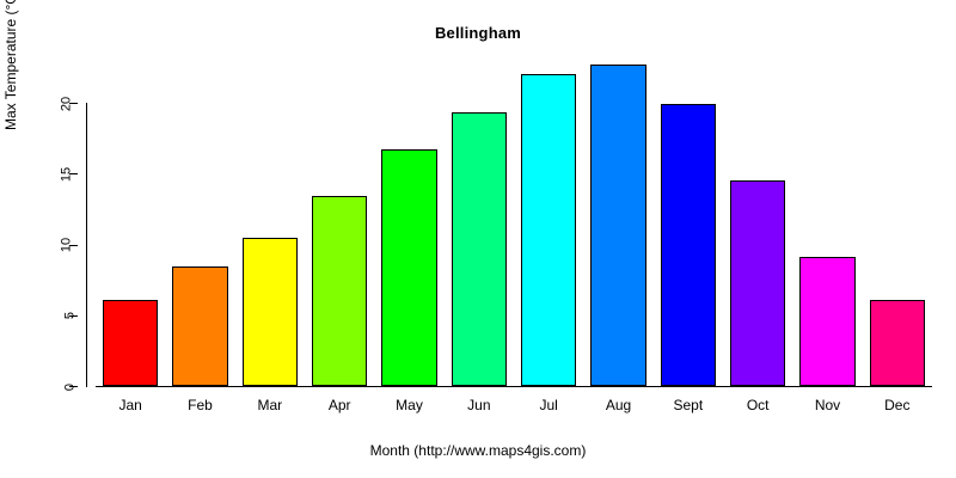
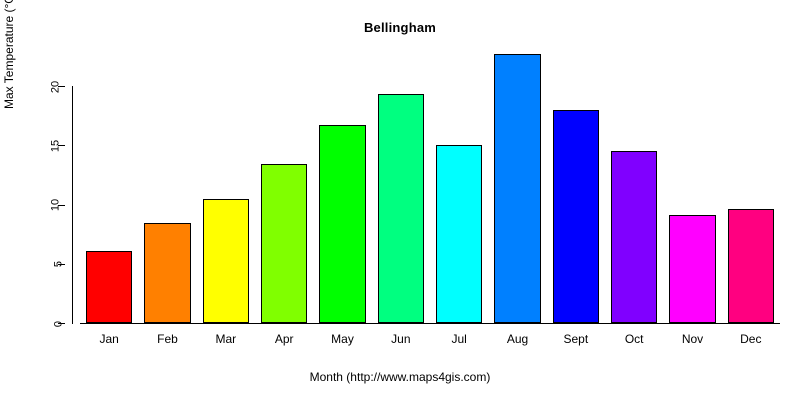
Jul: 22.0 -> 15.0
Sept: 19.9 -> 18.0
Dec: 6.1 -> 9.6
